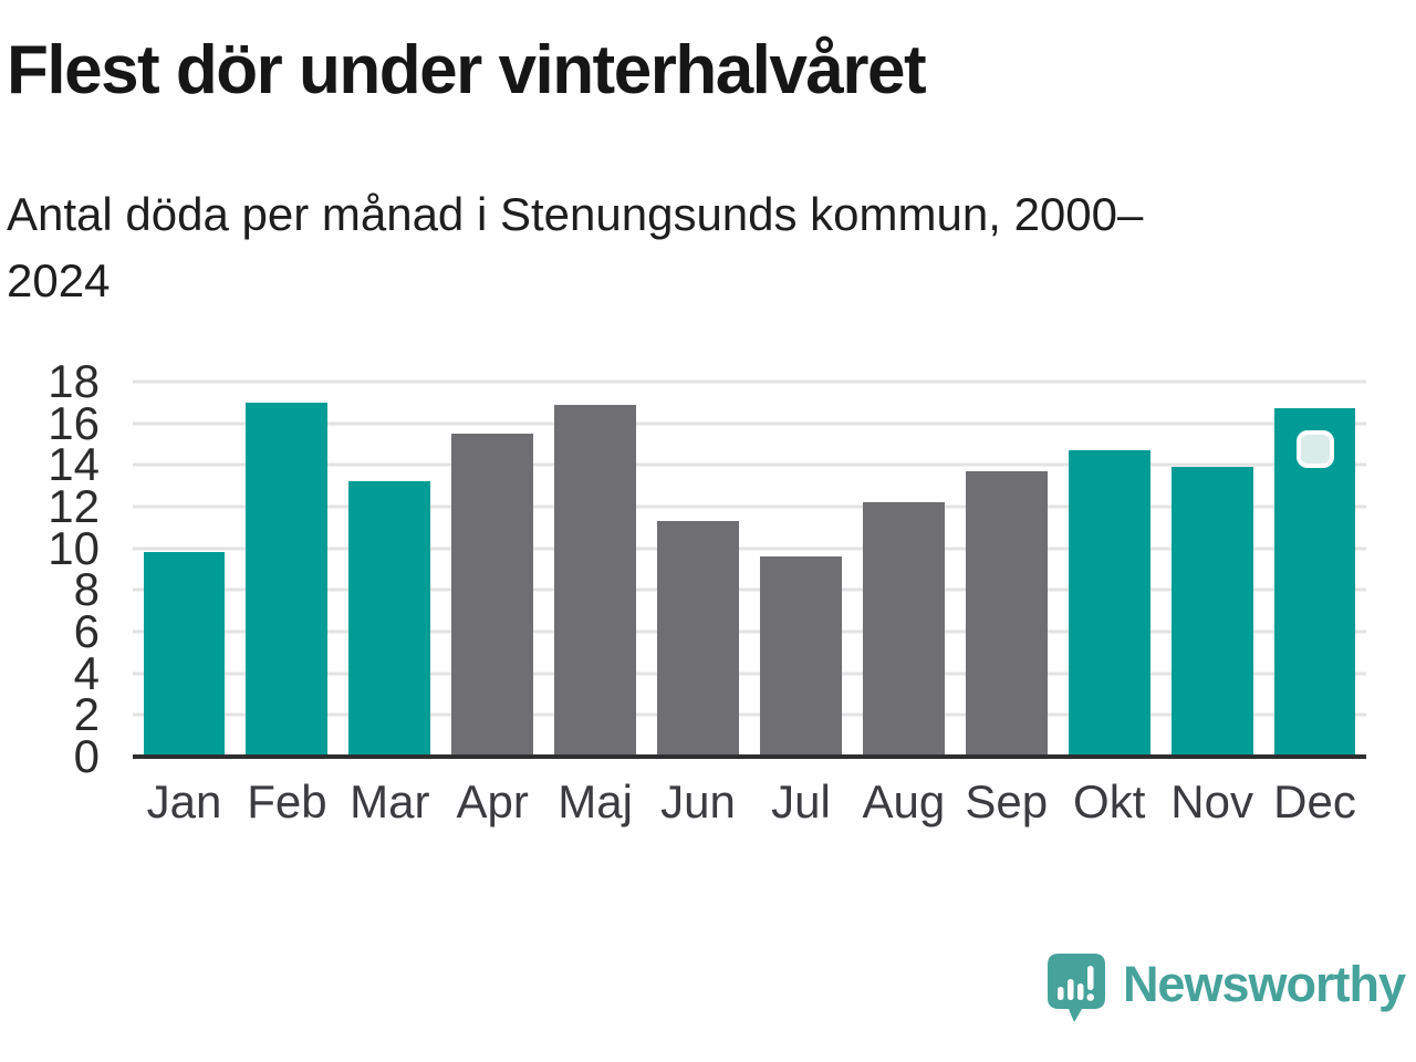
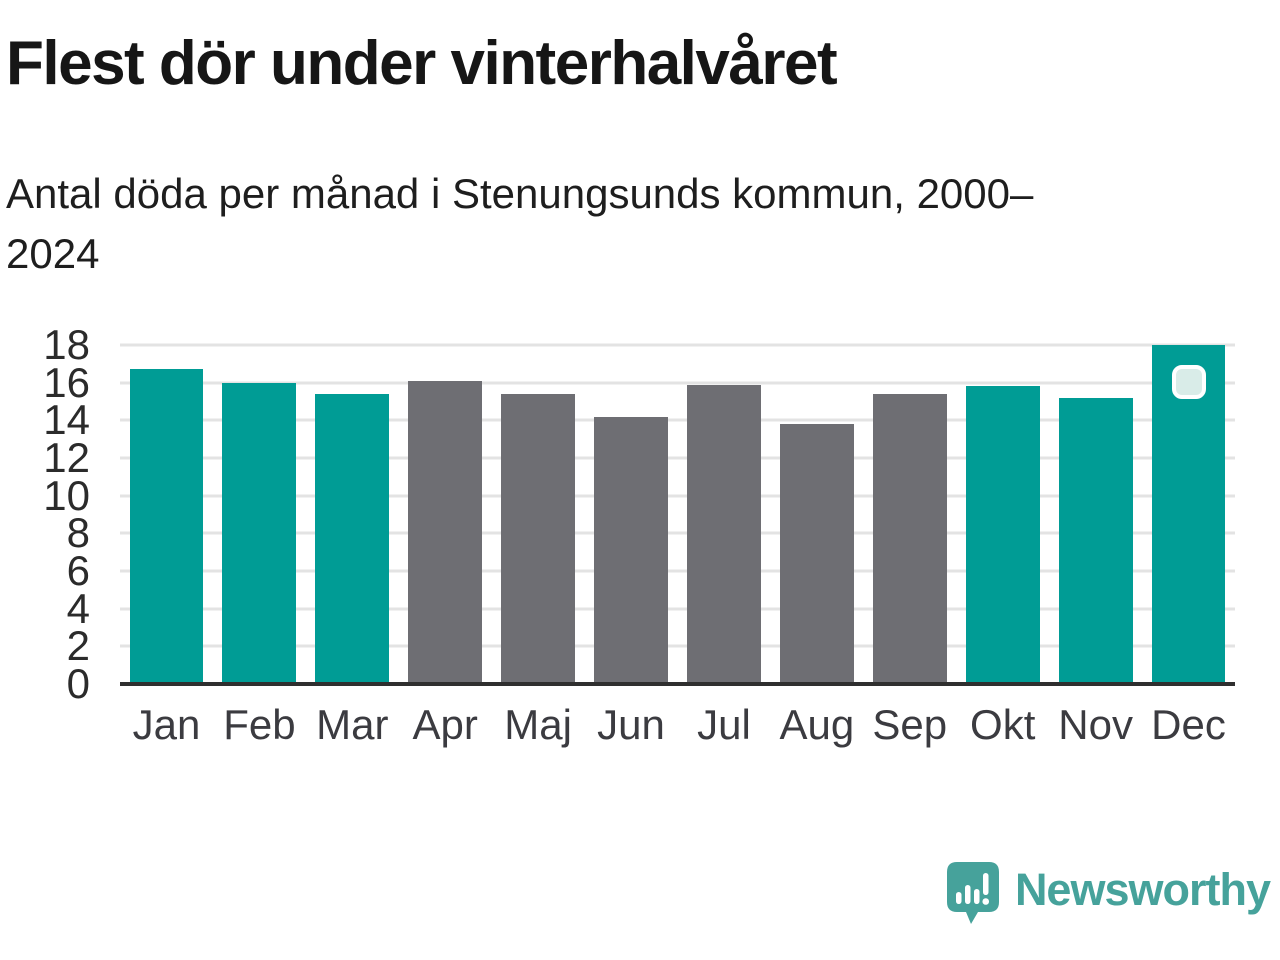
Jan: 9.8 -> 16.7
Feb: 17.0 -> 16.0
Mar: 13.2 -> 15.4
Apr: 15.5 -> 16.1
Maj: 16.9 -> 15.4
Jun: 11.3 -> 14.2
Jul: 9.6 -> 15.9
Aug: 12.2 -> 13.8
Sep: 13.7 -> 15.4
Okt: 14.7 -> 15.8
Nov: 13.9 -> 15.2
Dec: 16.7 -> 18.0
